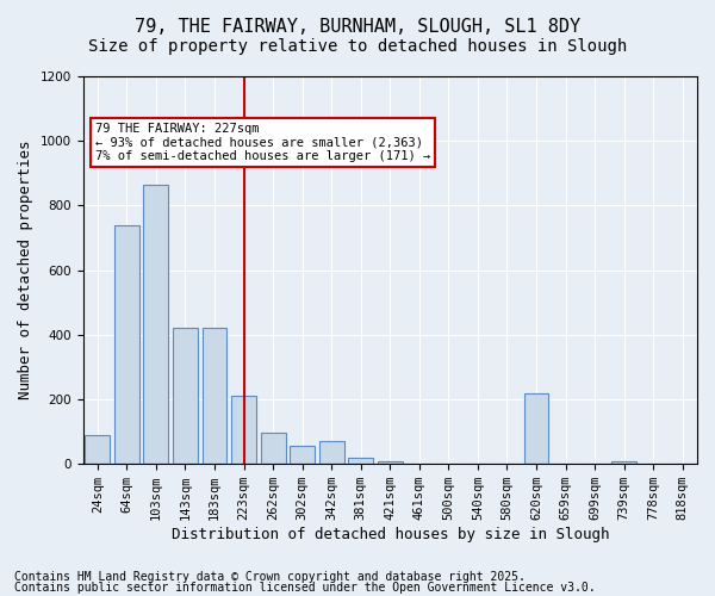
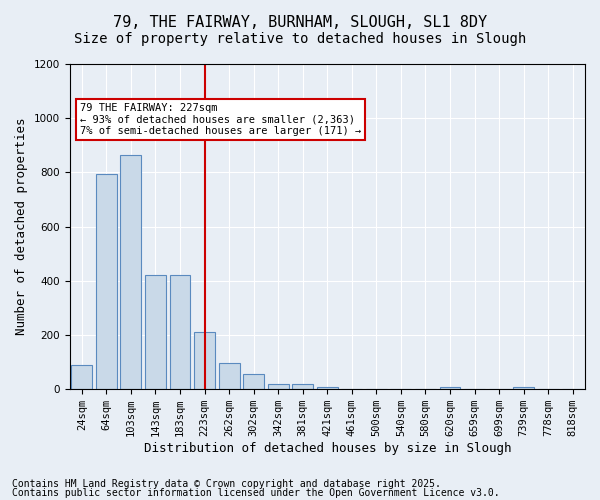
64sqm: 740 -> 795
342sqm: 70 -> 20
620sqm: 220 -> 10
